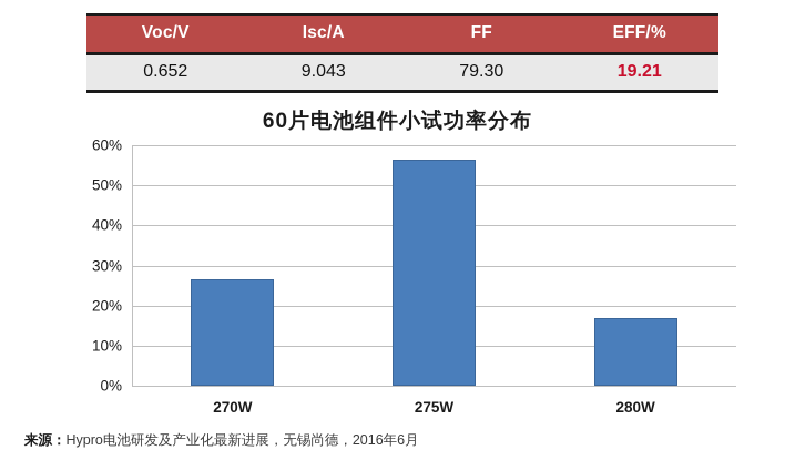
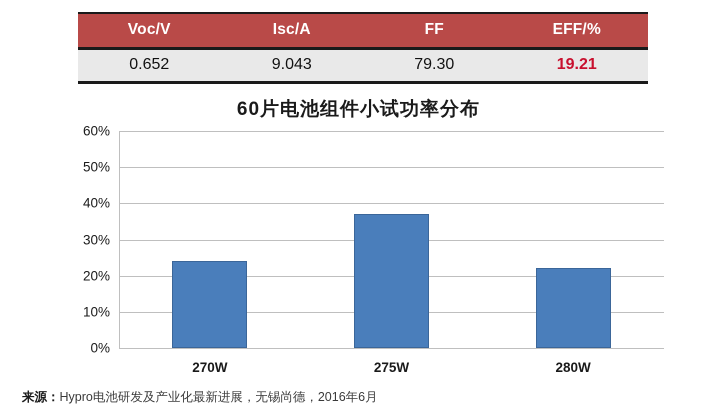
270W: 26% -> 24%
275W: 56% -> 37%
280W: 17% -> 22%
